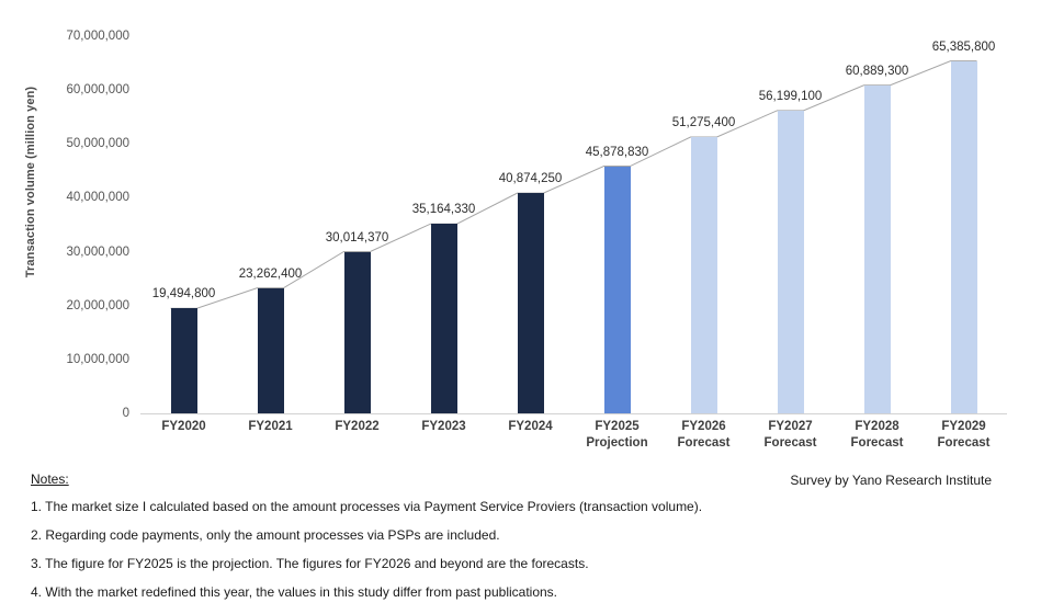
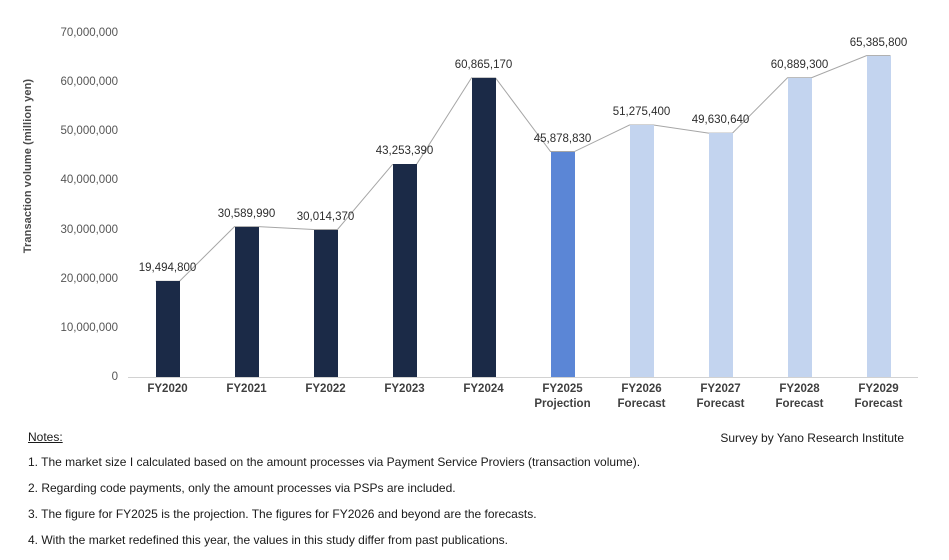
FY2021: 23,262,400 -> 30,589,990
FY2023: 35,164,330 -> 43,253,390
FY2024: 40,874,250 -> 60,865,170
FY2027: 56,199,100 -> 49,630,640
